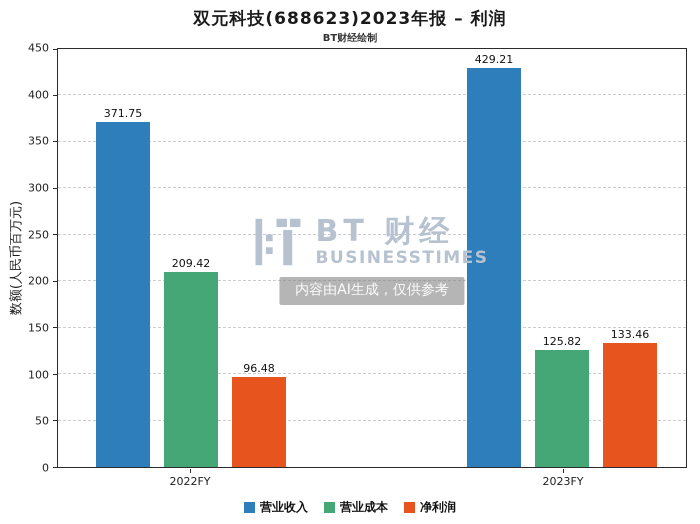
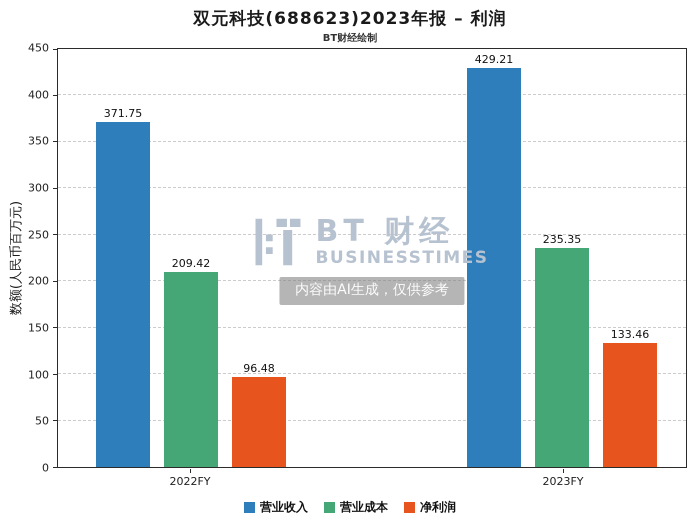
营业成本/2023FY: 125.82 -> 235.35
